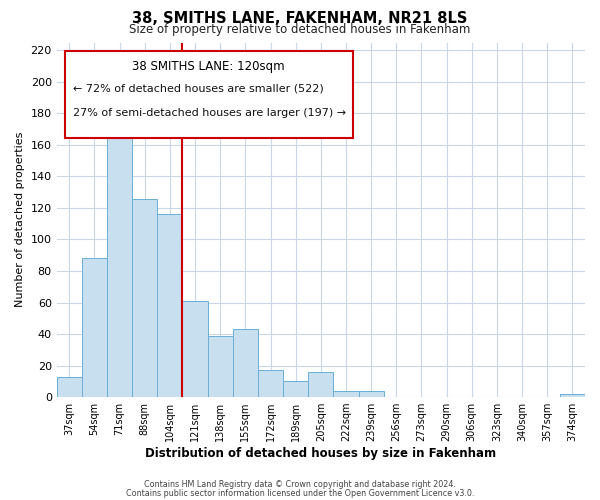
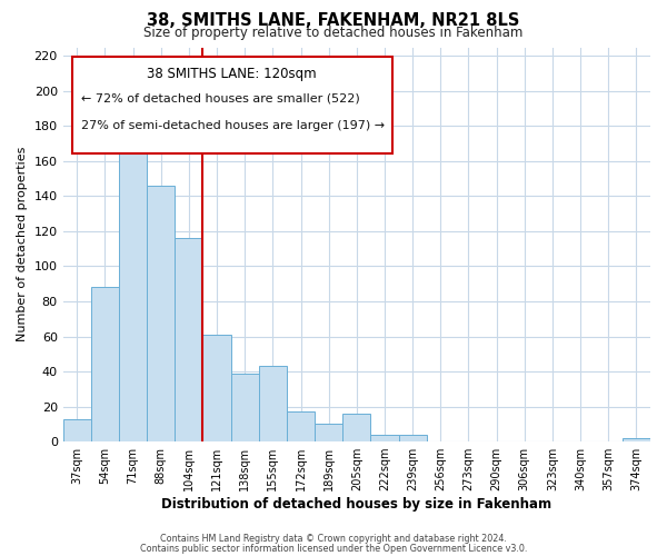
88sqm: 126 -> 146
